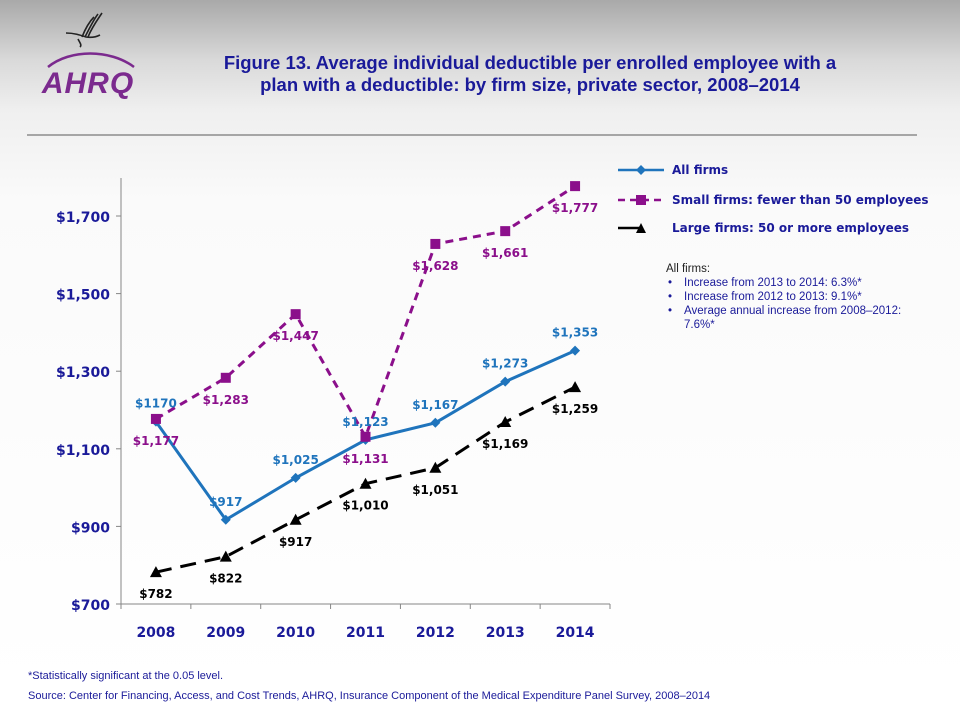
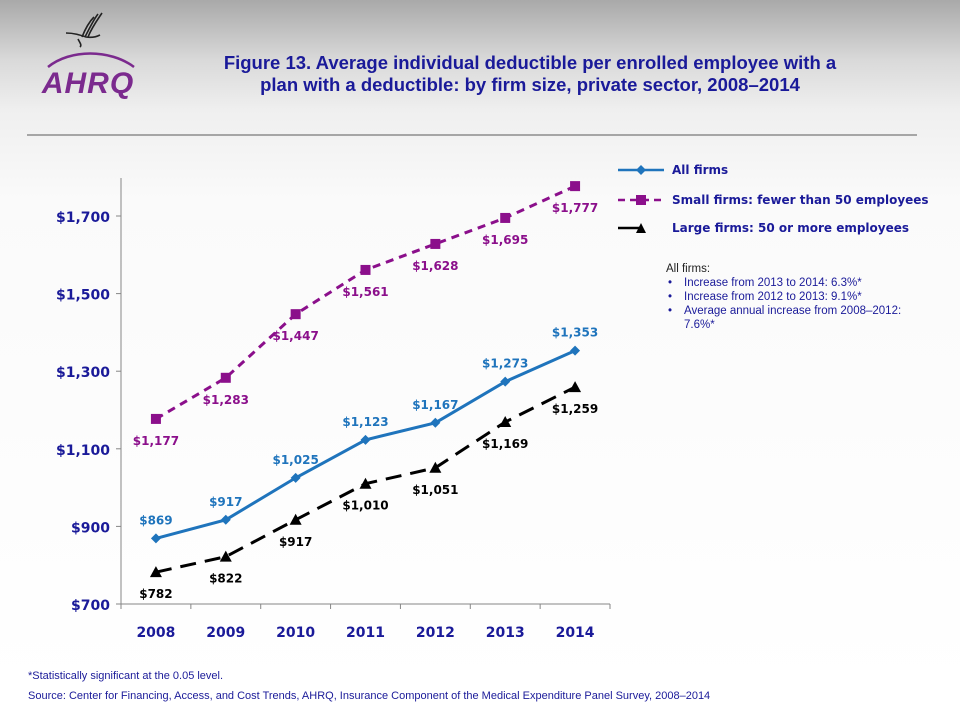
All firms/2008: $1170 -> $869
Small firms: fewer than 50 employees/2011: $1,131 -> $1,561
Small firms: fewer than 50 employees/2013: $1,661 -> $1,695
